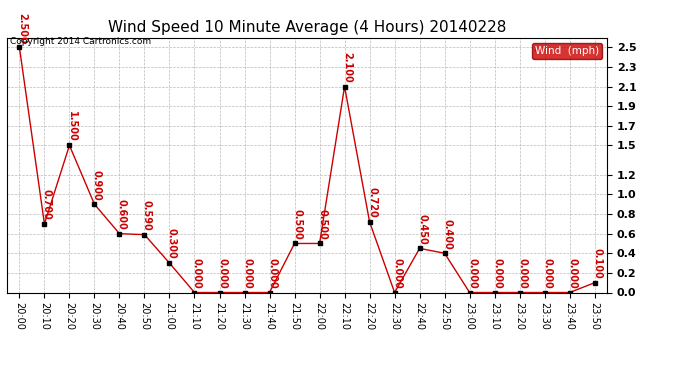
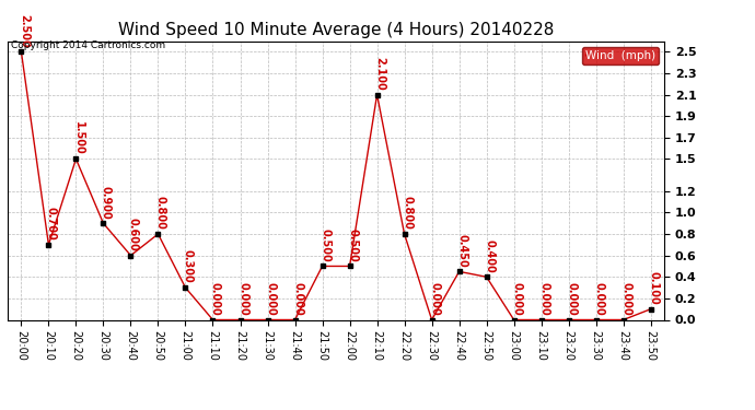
20:50: 0.590 -> 0.800
22:20: 0.720 -> 0.800
